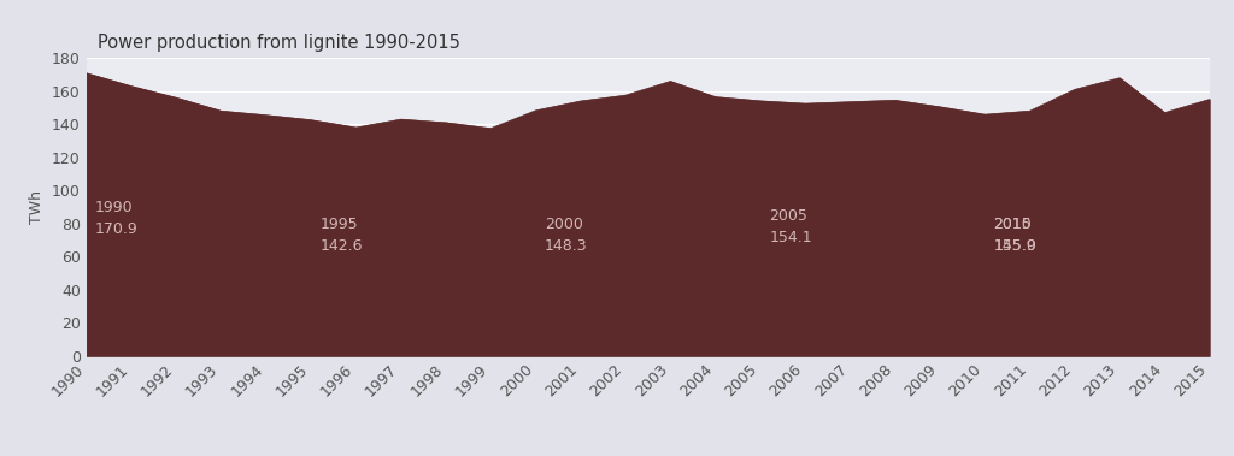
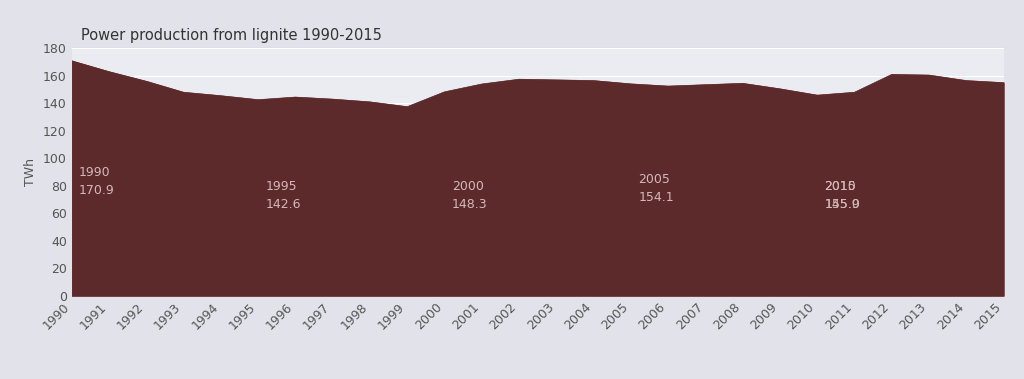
1996: 138 -> 144
2003: 166 -> 157
2013: 168 -> 160
2014: 147 -> 156
